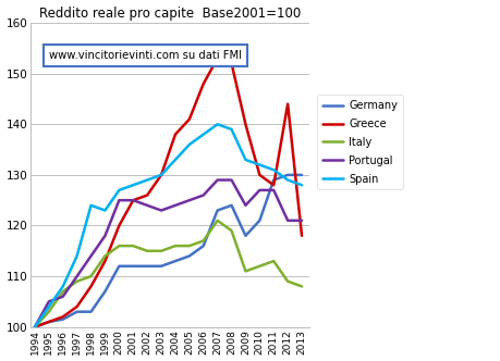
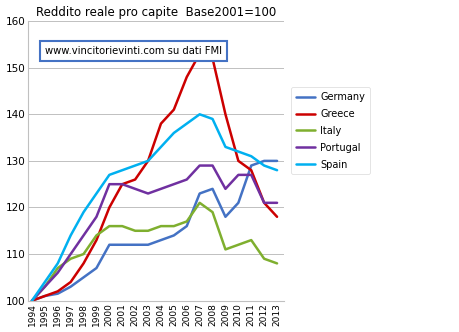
Portugal/1995: 105 -> 103
Germany/1998: 103.0 -> 105.0
Spain/1998: 124 -> 119
Greece/2012: 144 -> 121
